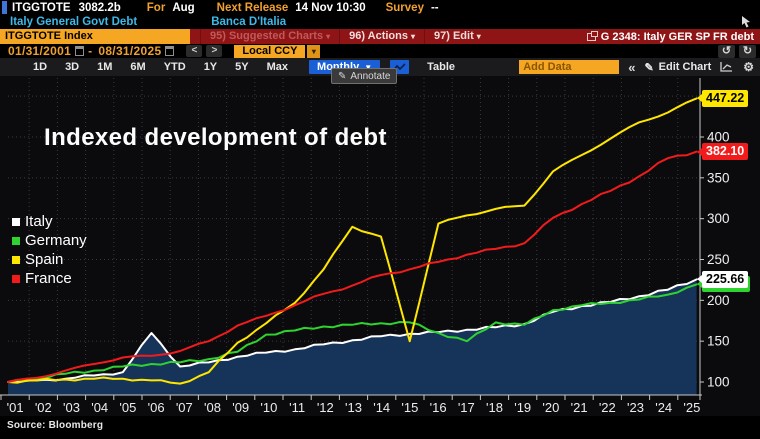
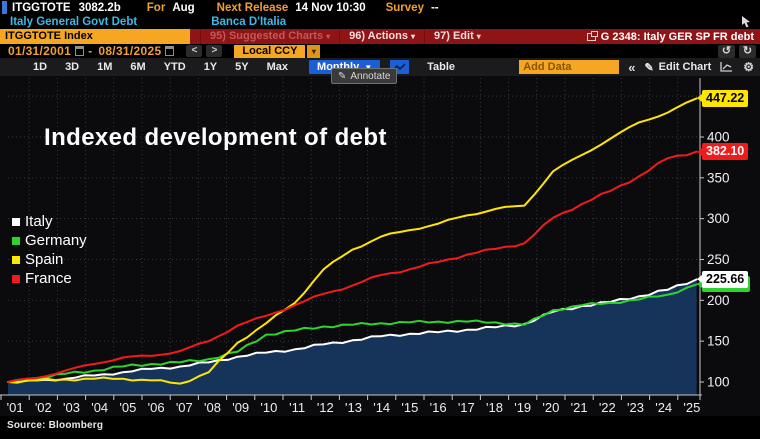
Italy/'06: 160 -> 120
Spain/'13: 290 -> 260
Spain/'15: 150 -> 290
Germany/'16: 160 -> 170
Germany/'17: 150 -> 170
